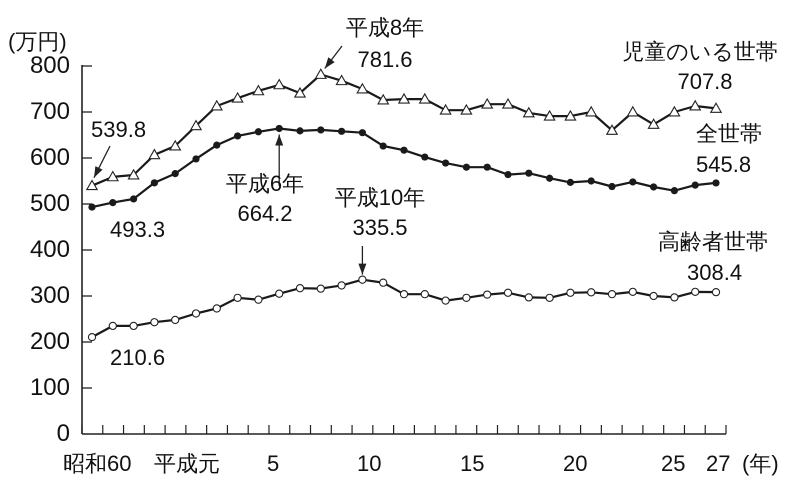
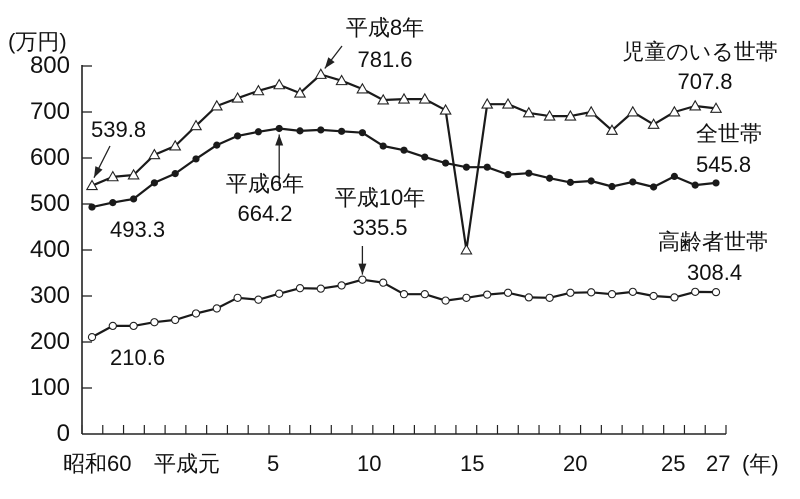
児童のいる世帯/15: 700 -> 400
全世帯/25: 530 -> 560
